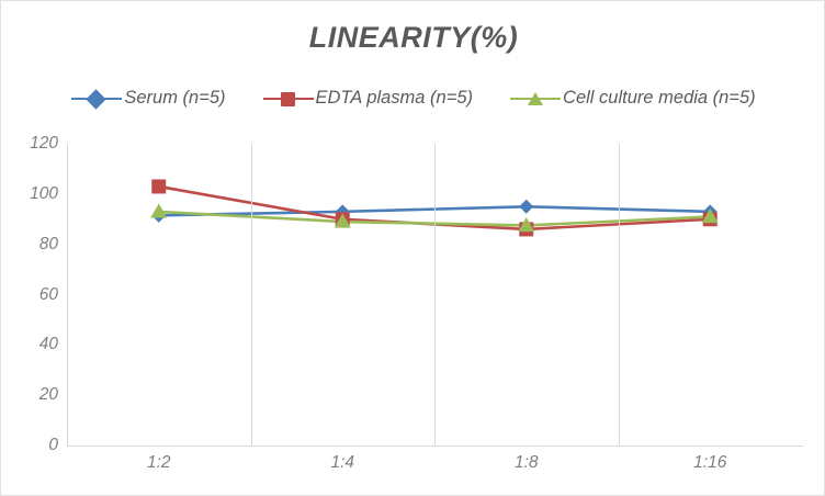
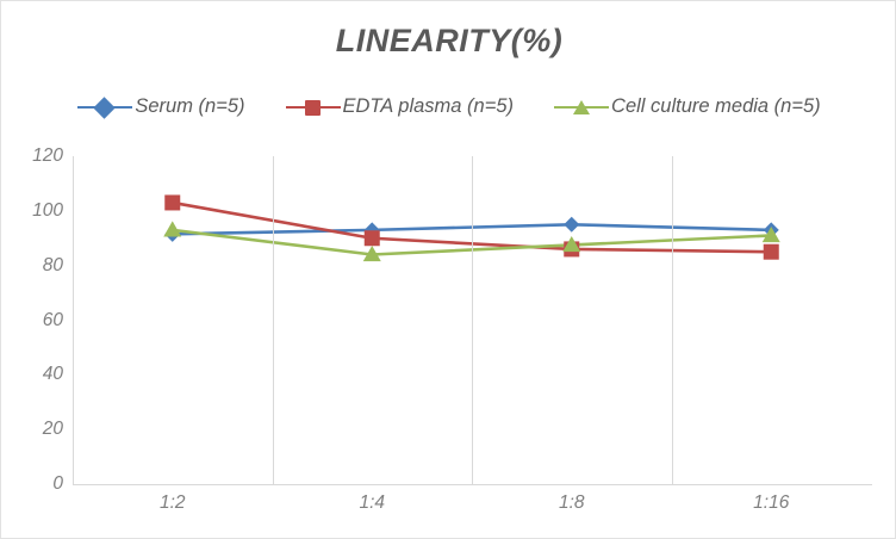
Cell culture media (n=5)/1:4: 89 -> 84
EDTA plasma (n=5)/1:16: 90 -> 85
